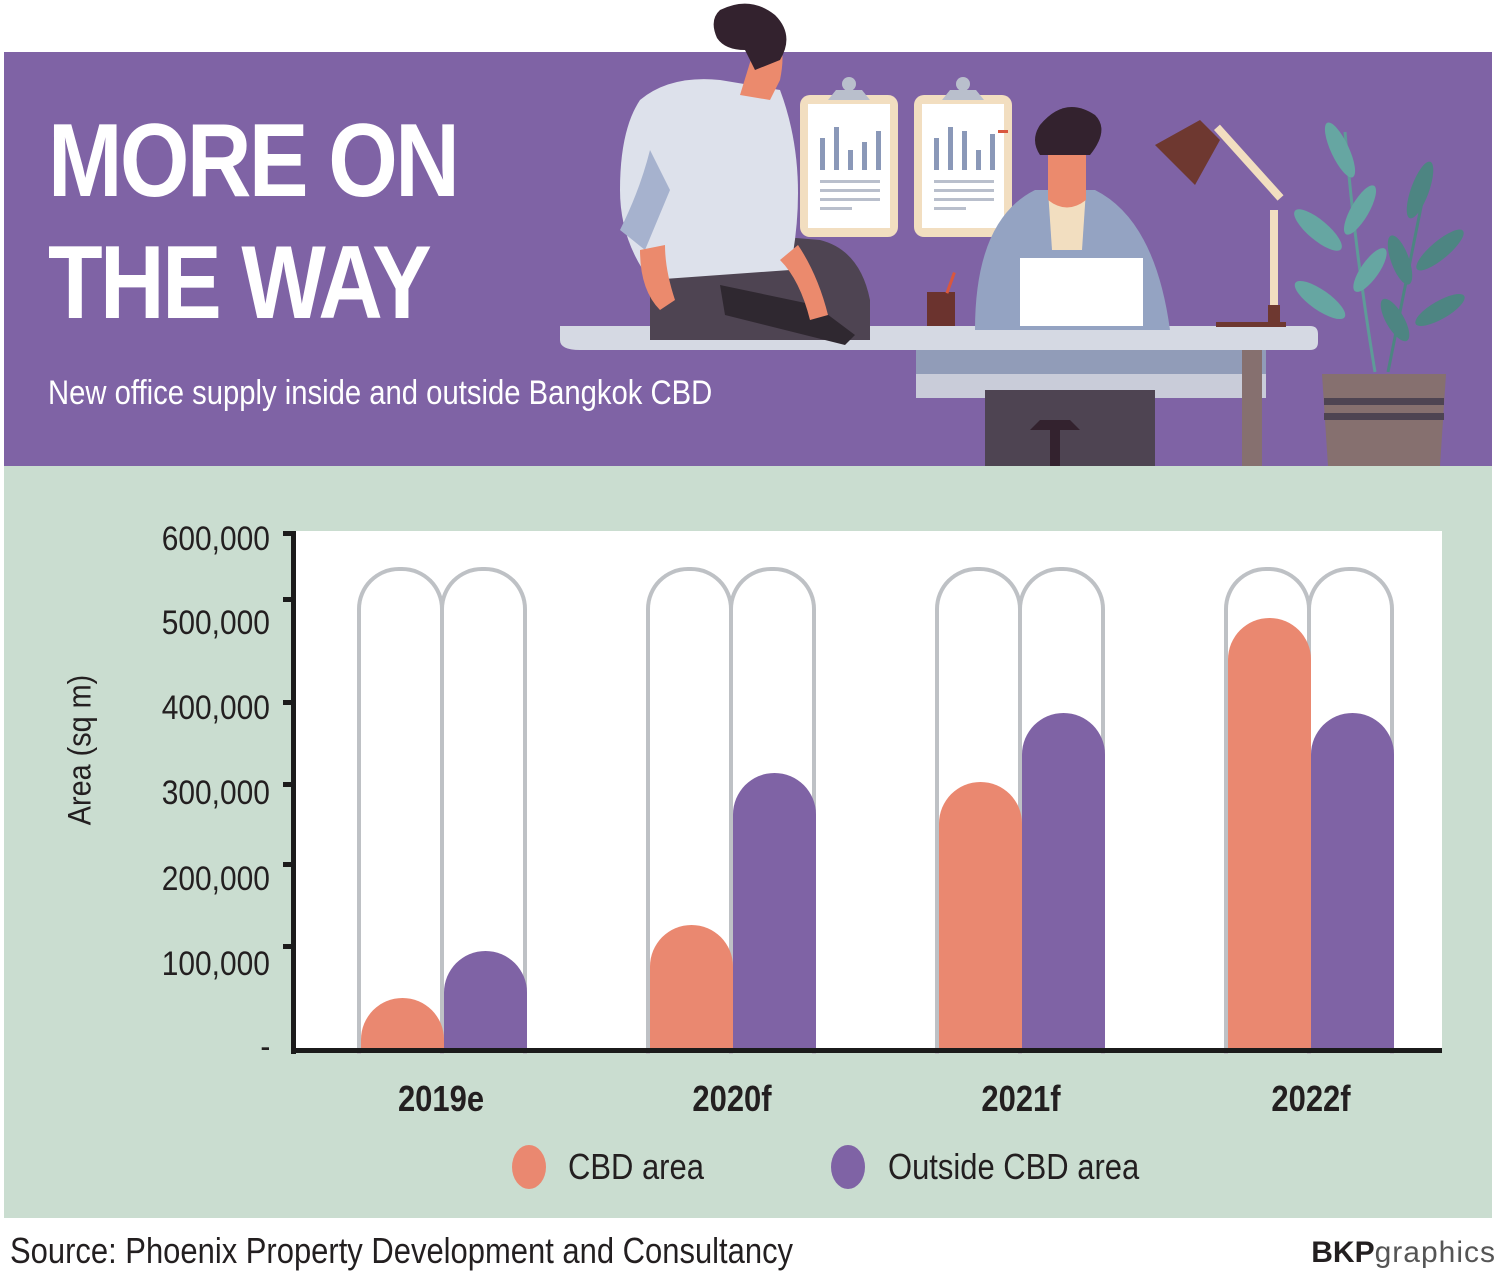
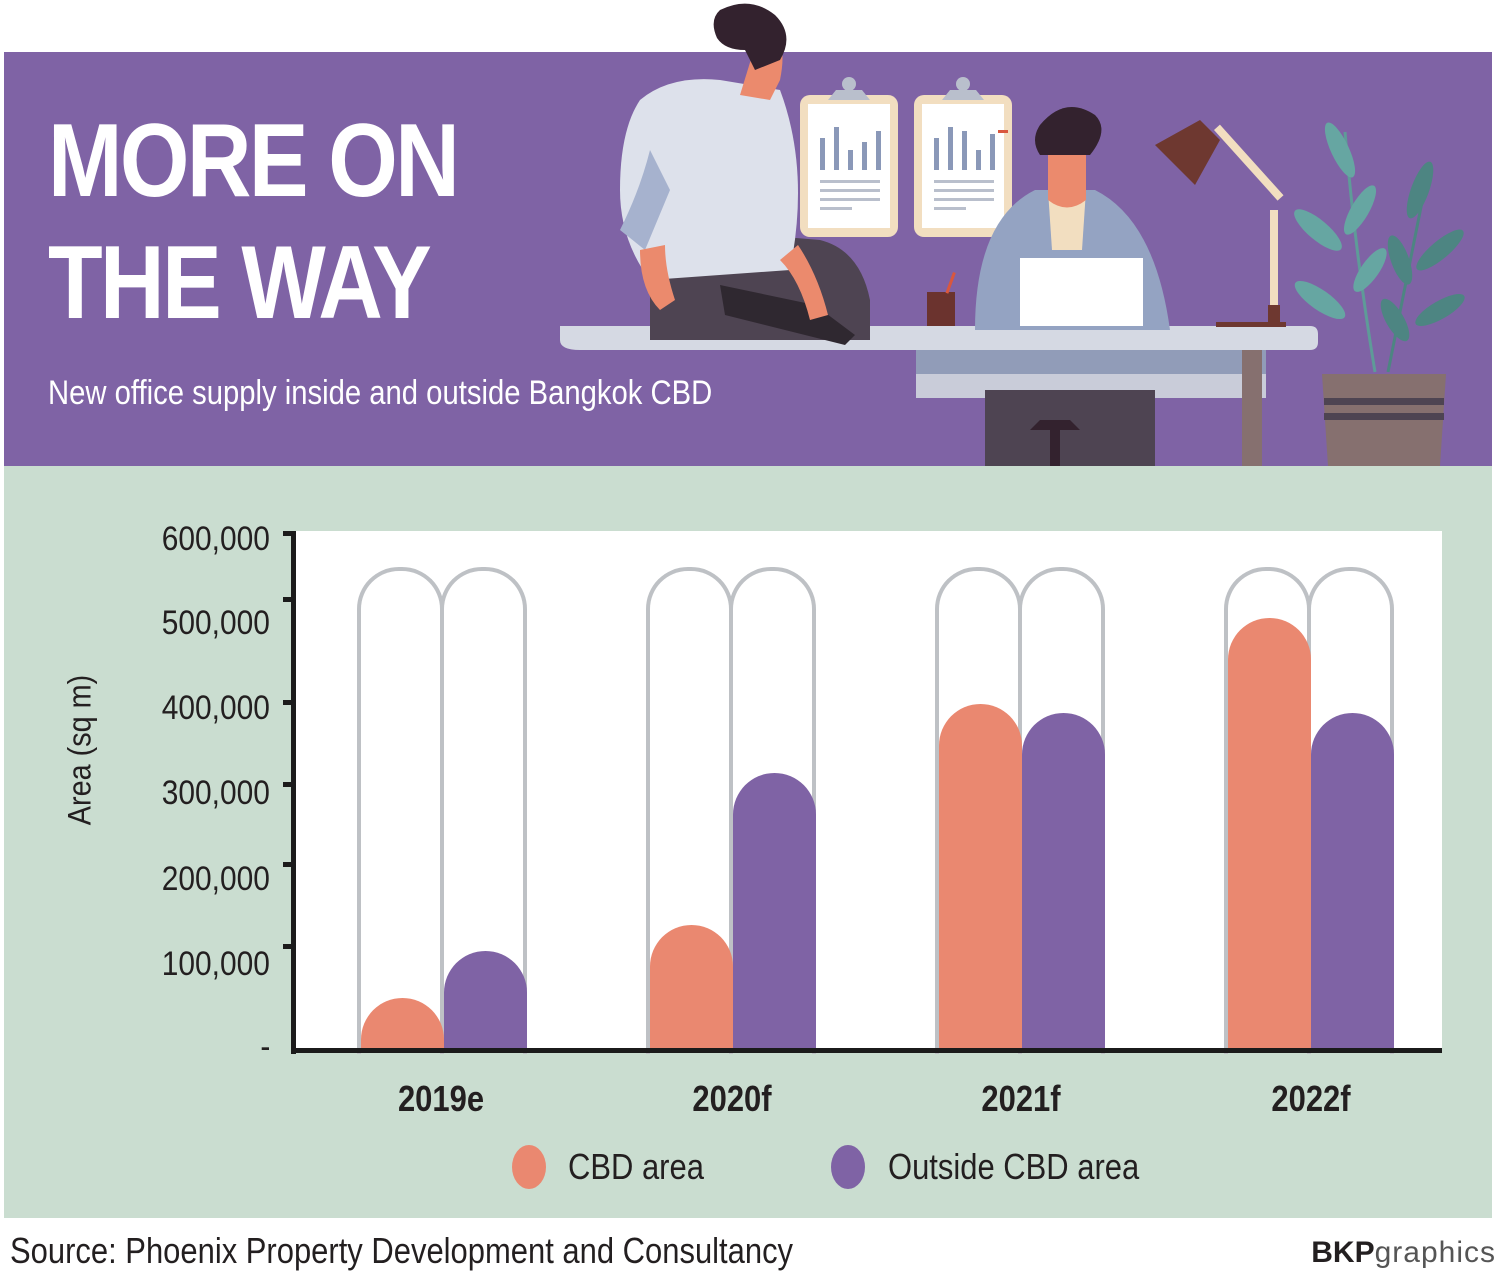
CBD area/2021f: 310000 -> 400000
